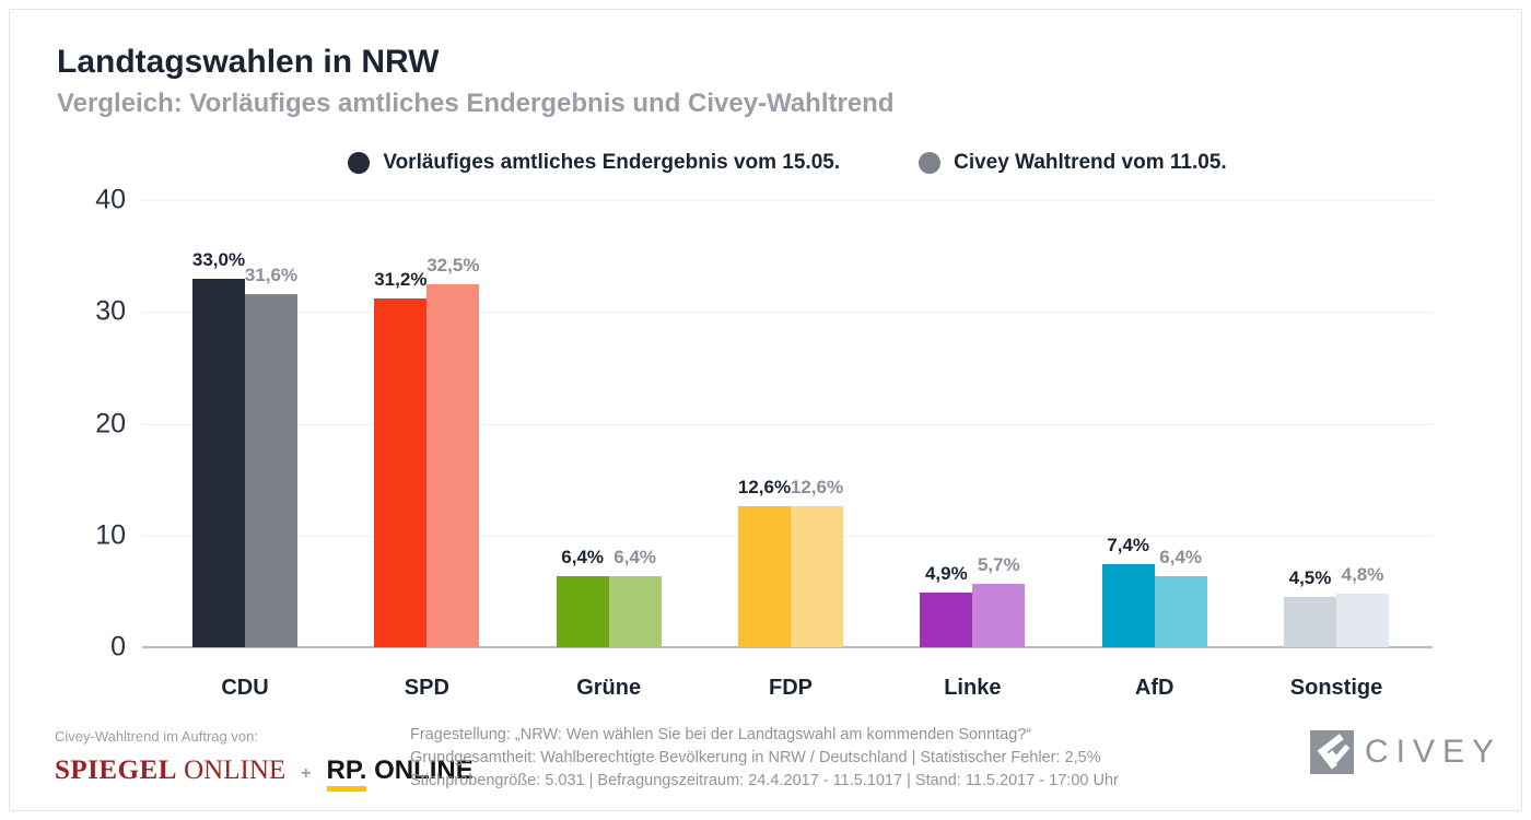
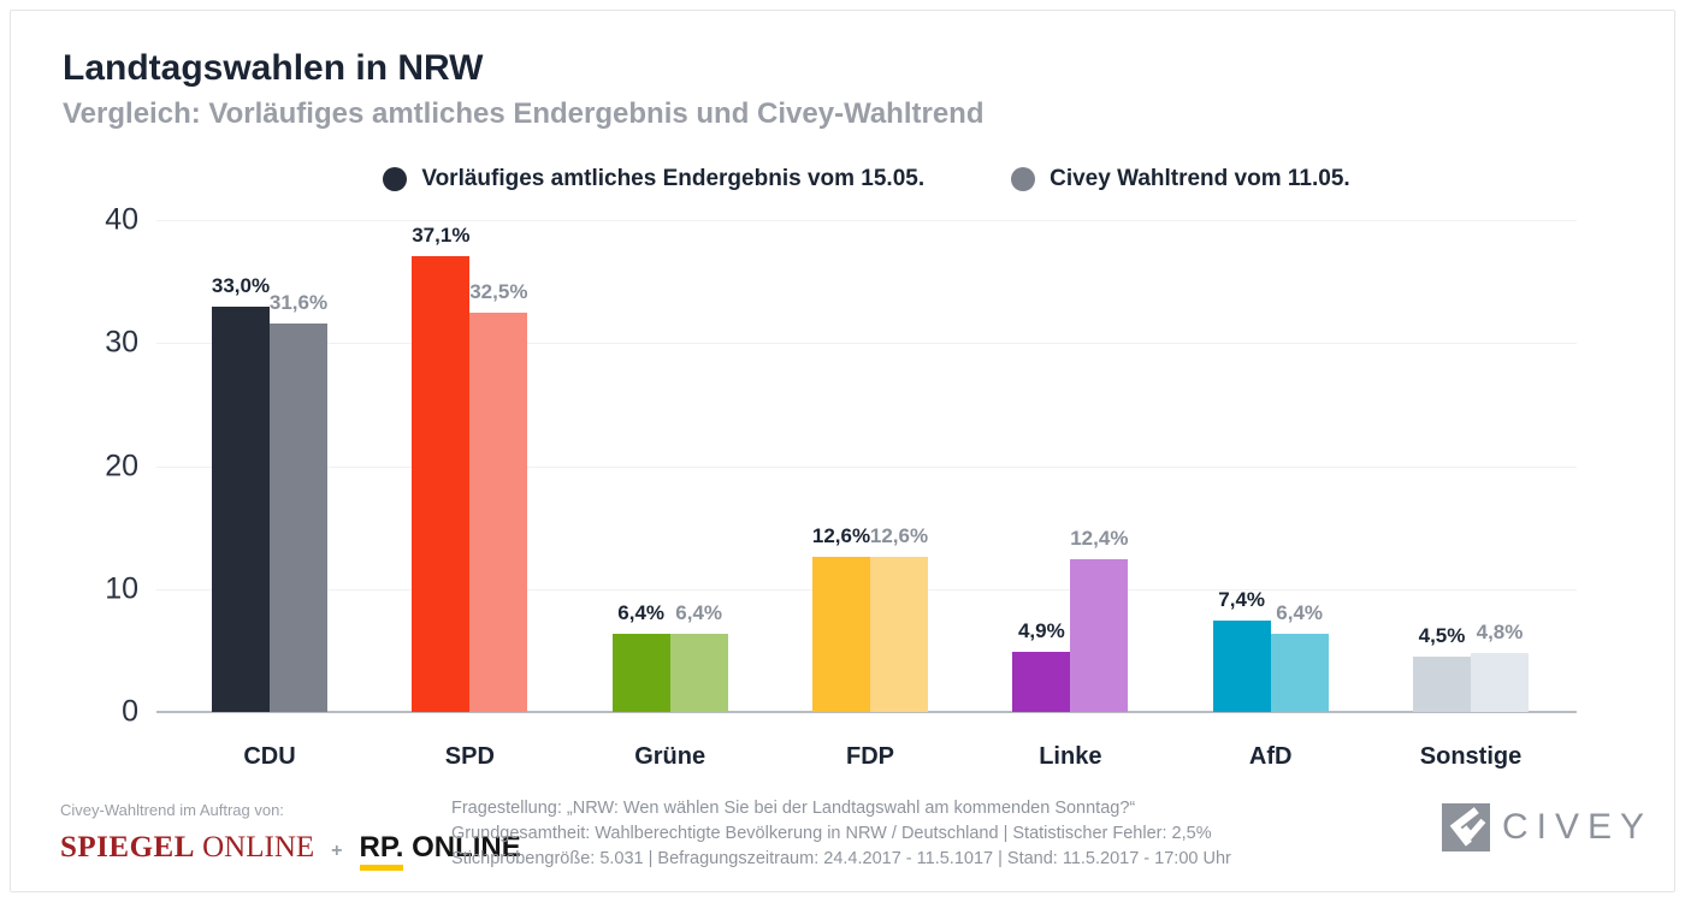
Vorläufiges amtliches Endergebnis vom 15.05./SPD: 31,2% -> 37,1%
Civey Wahltrend vom 11.05./Linke: 5,7% -> 12,4%
